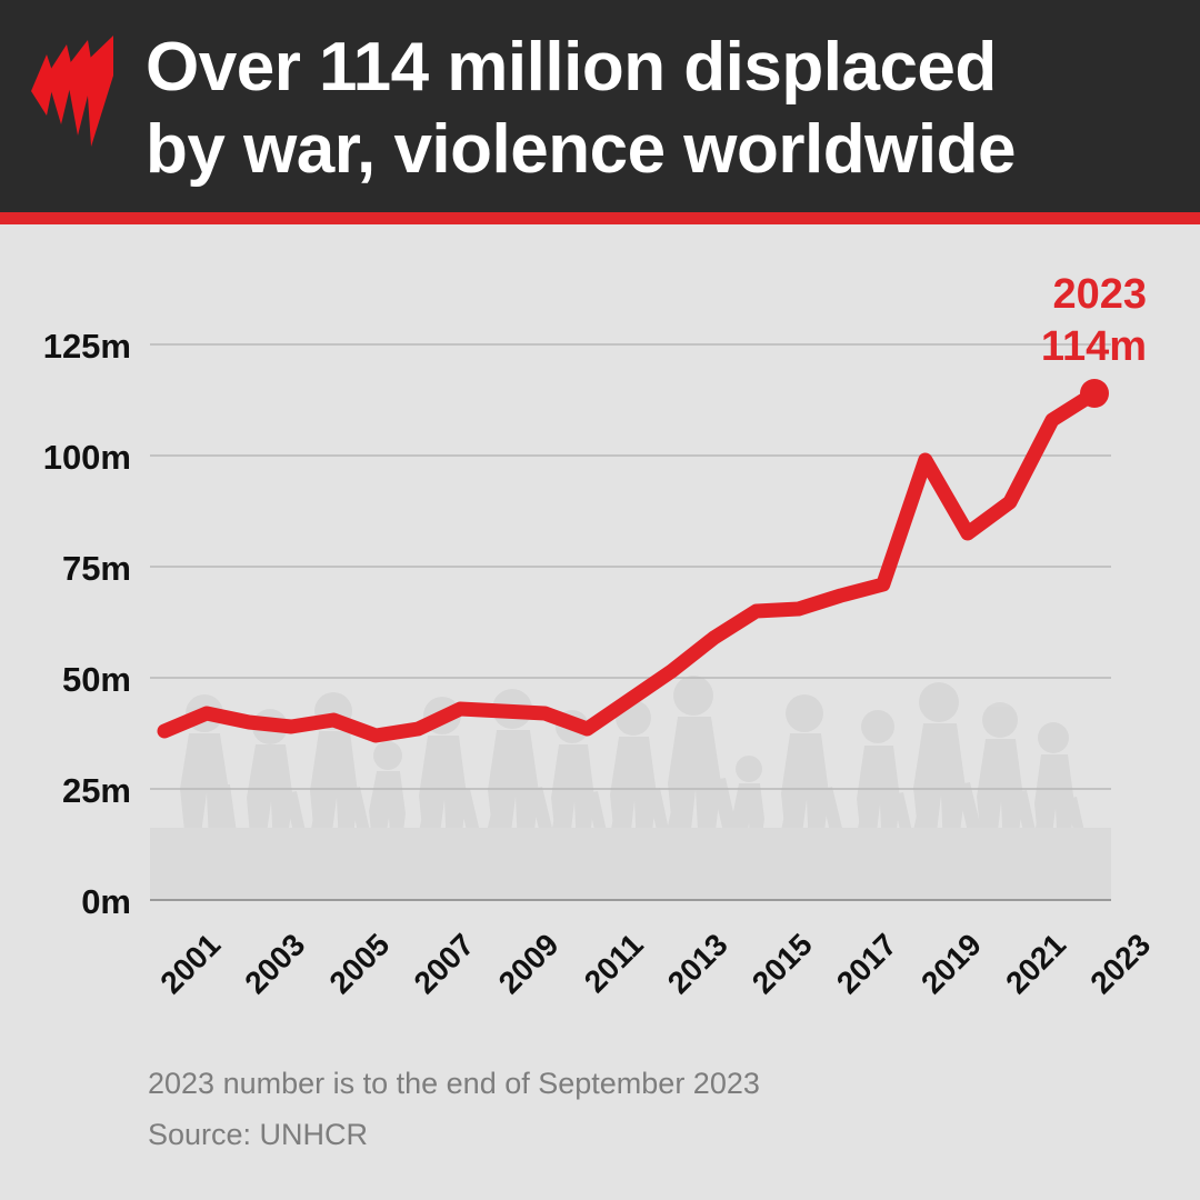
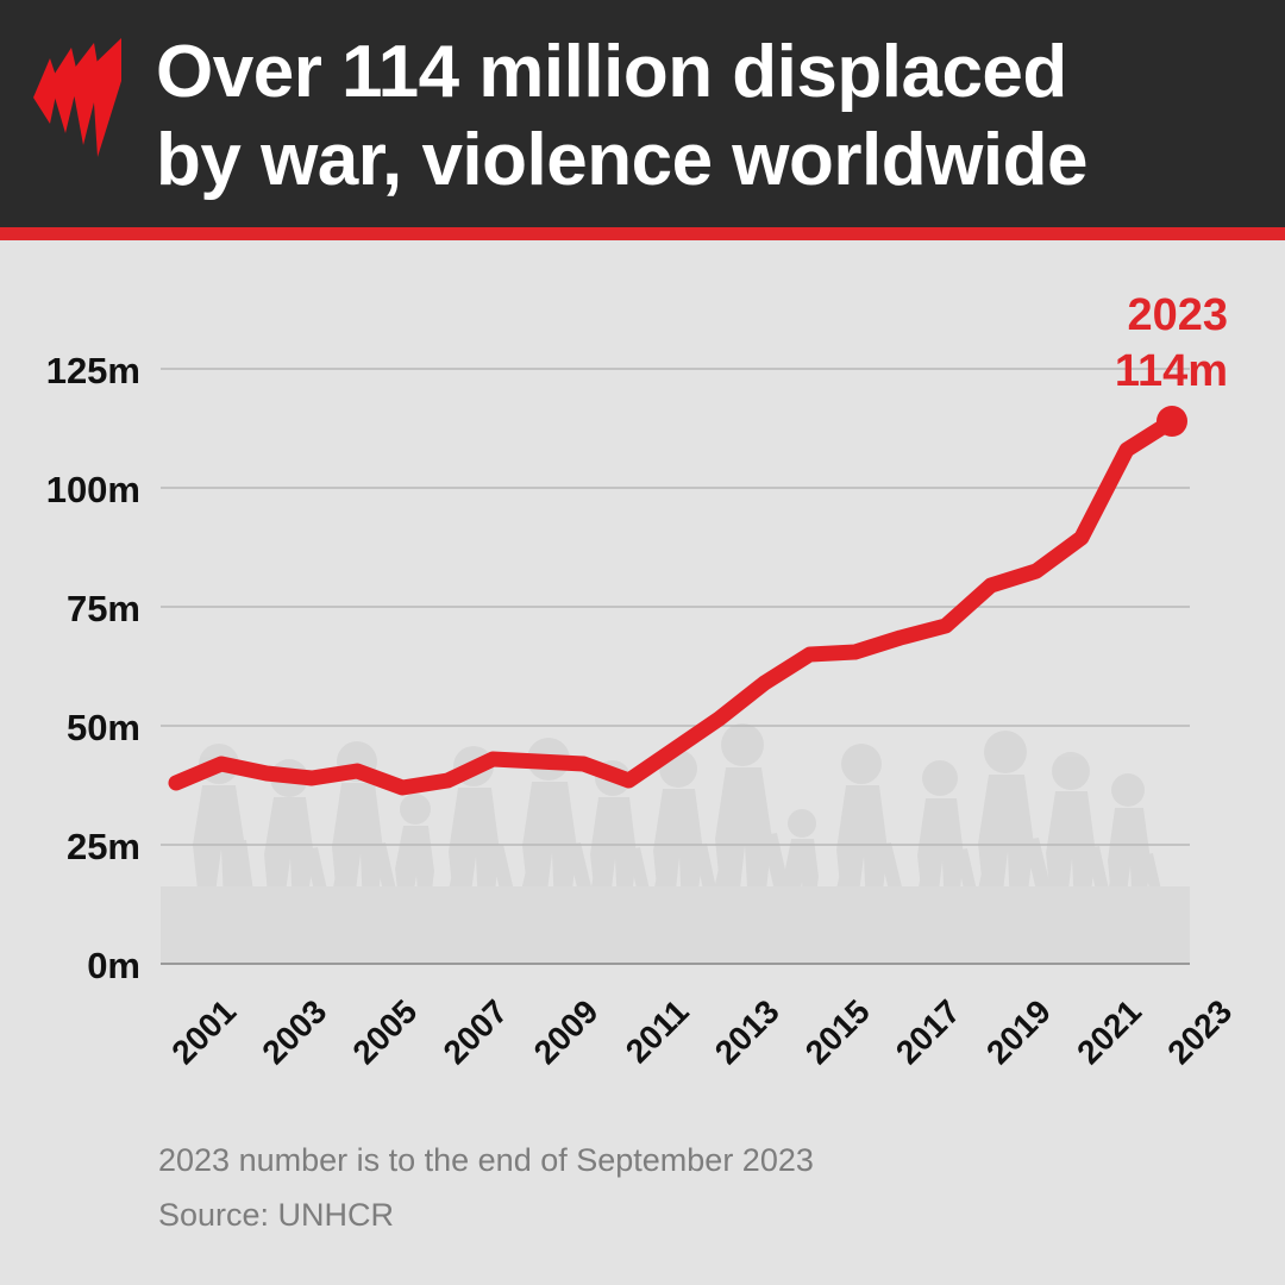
2019: 99m -> 80m
